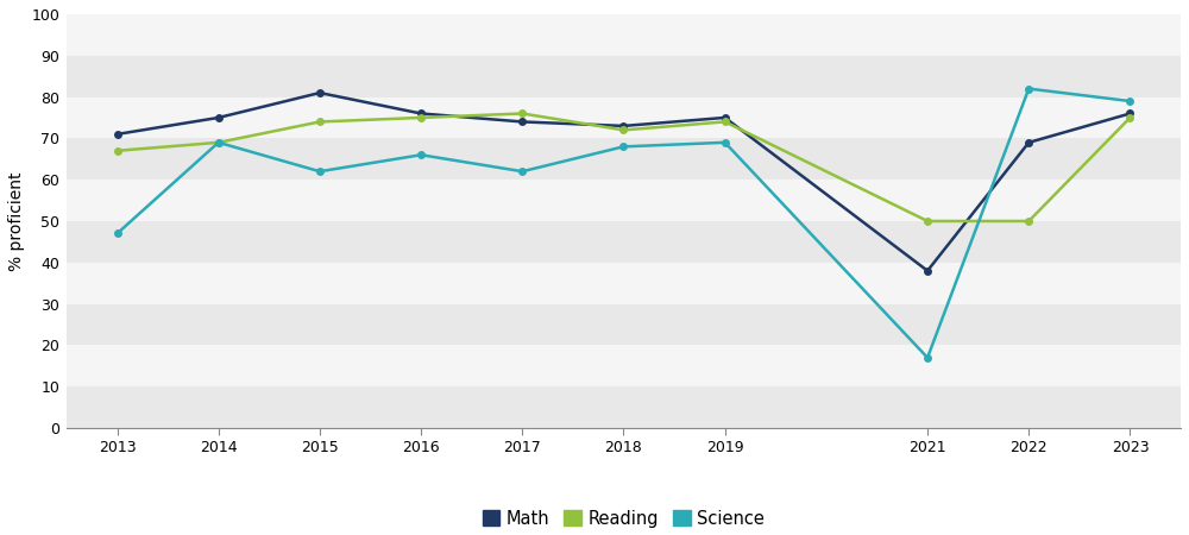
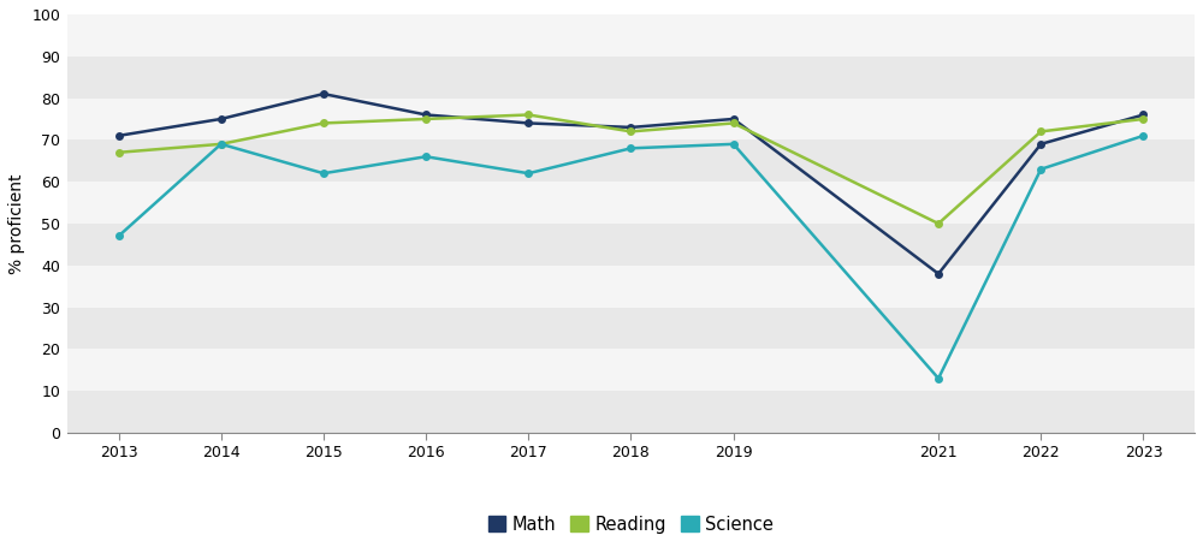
Science/2021: 17 -> 13
Reading/2022: 50 -> 72
Science/2022: 82 -> 63
Science/2023: 79 -> 71
